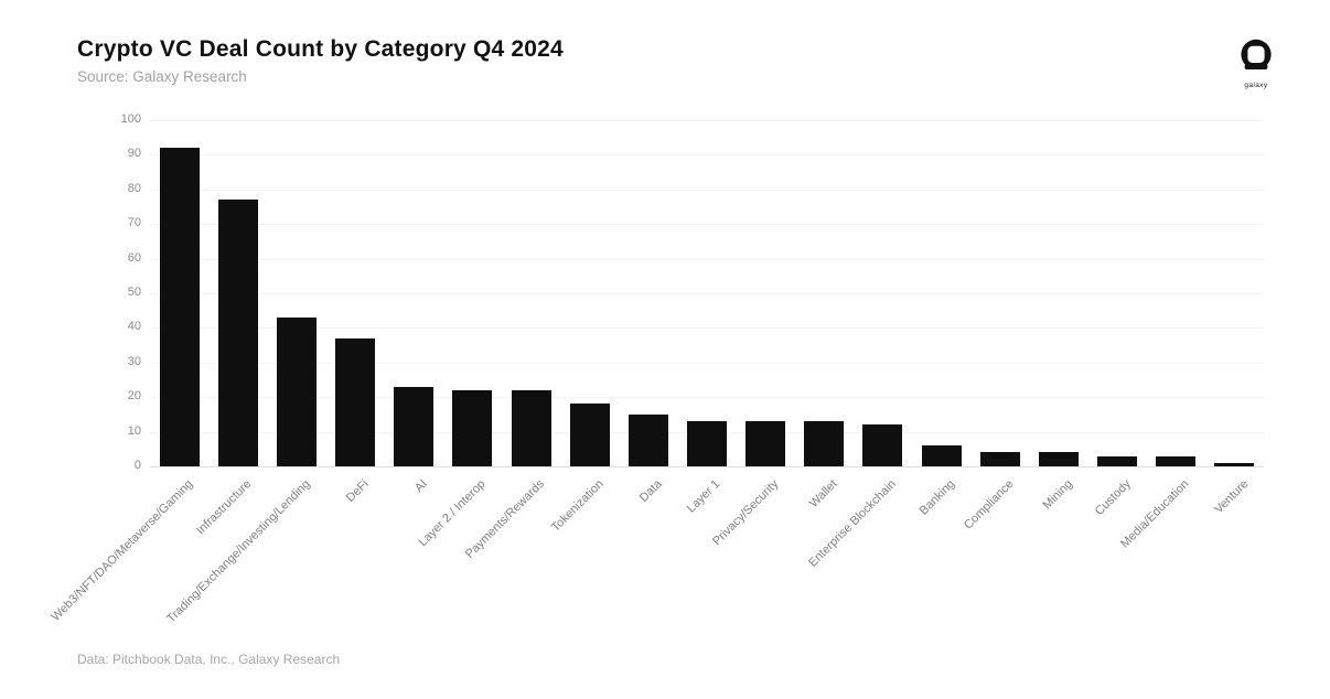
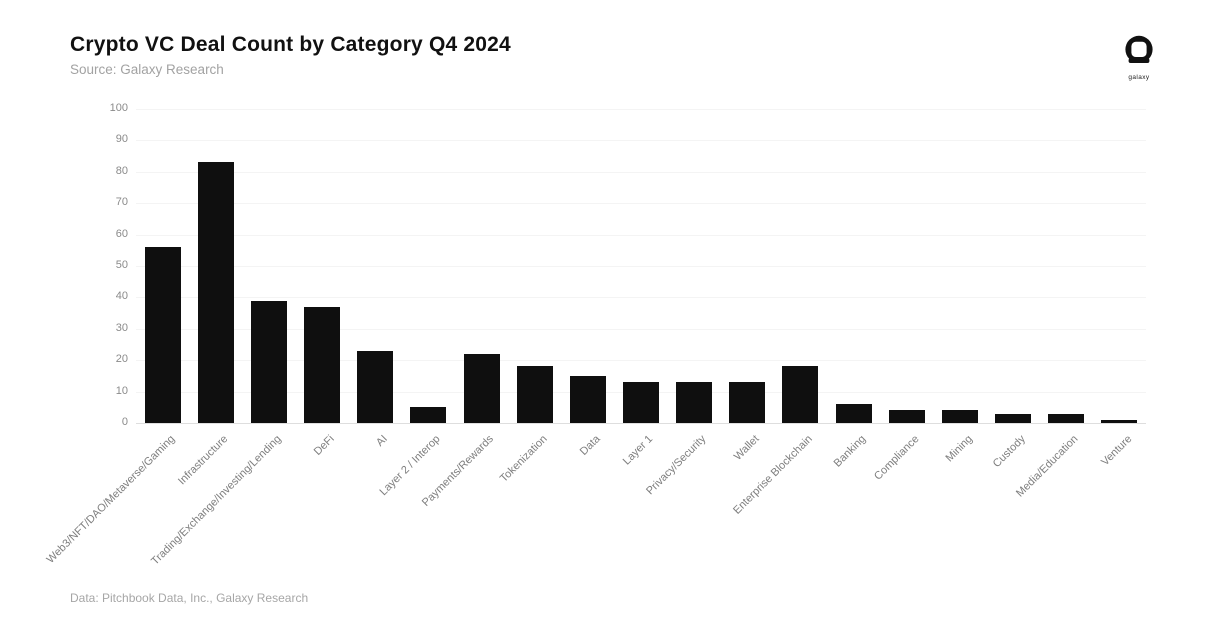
Web3/NFT/DAO/Metaverse/Gaming: 92 -> 56
Infrastructure: 77 -> 83
Trading/Exchange/Investing/Lending: 43 -> 39
Layer 2 / Interop: 22 -> 5
Enterprise Blockchain: 12 -> 18
